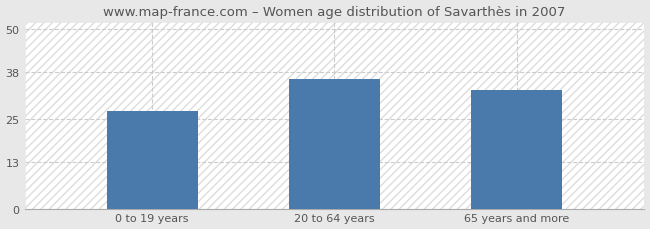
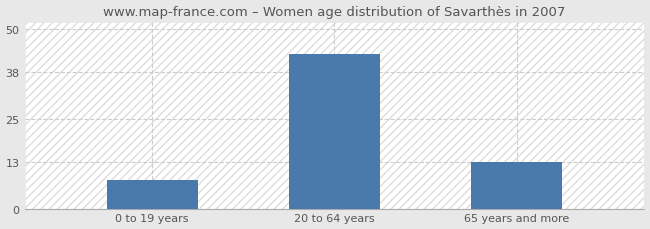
0 to 19 years: 27 -> 8
20 to 64 years: 36 -> 43
65 years and more: 33 -> 13
